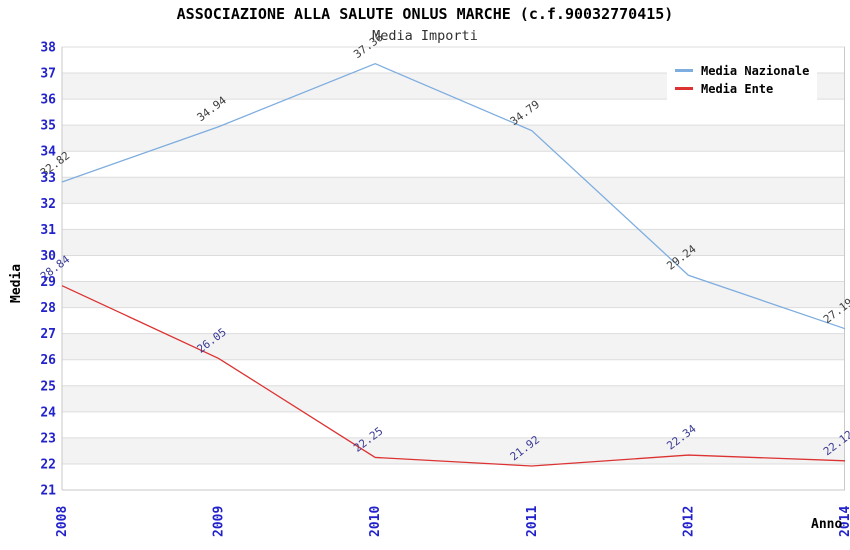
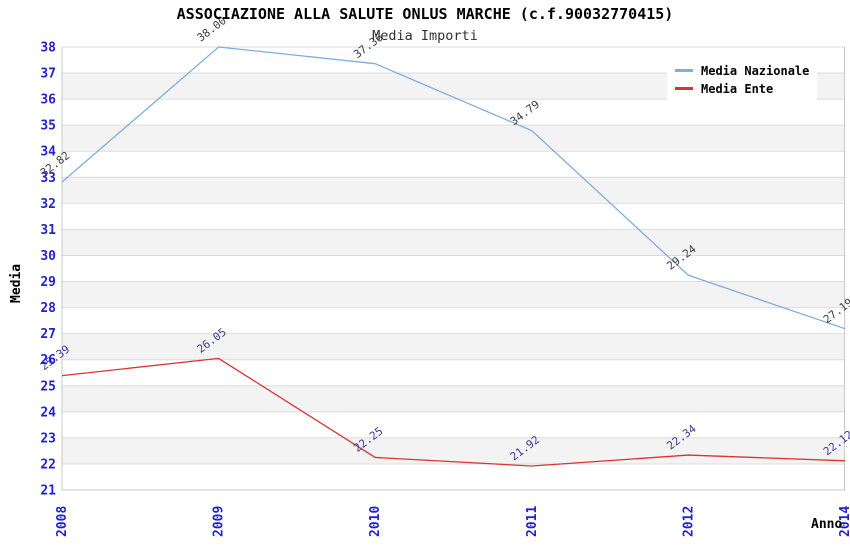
Media Ente/2008: 28.84 -> 25.39
Media Nazionale/2009: 34.94 -> 38.00
